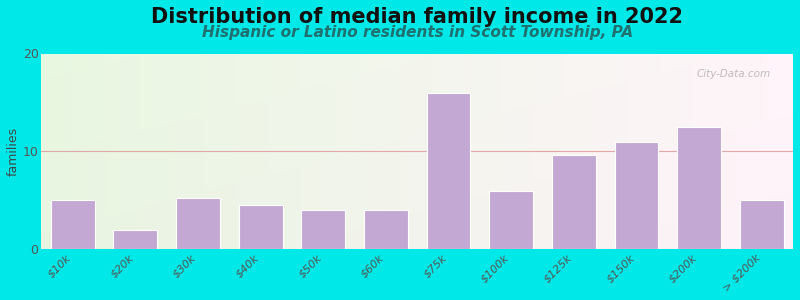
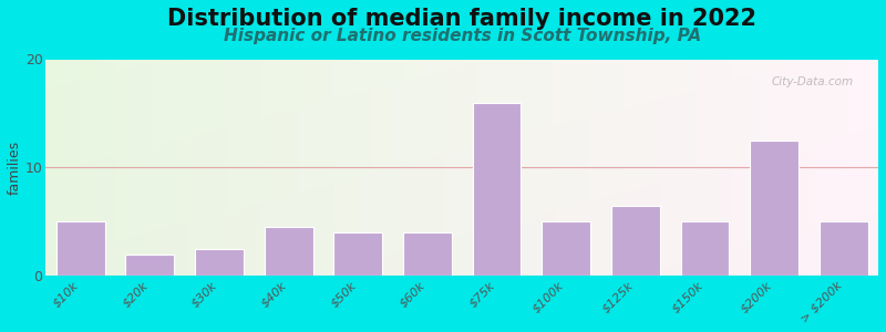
$30k: 5.2 -> 2.5
$100k: 6.0 -> 5.0
$125k: 9.6 -> 6.5
$150k: 11.0 -> 5.0
